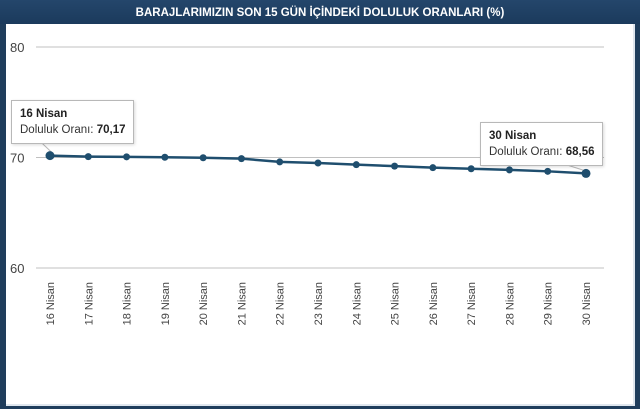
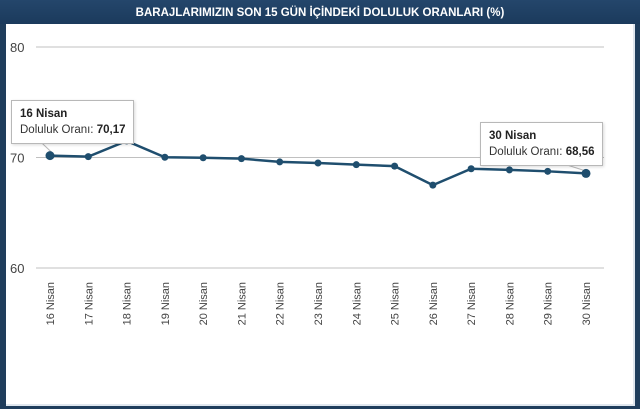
18 Nisan: 70.1 -> 71.5
26 Nisan: 69.1 -> 67.5
